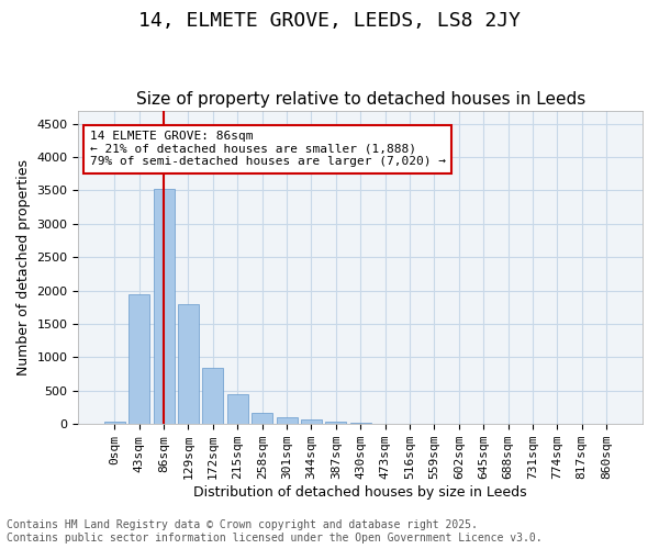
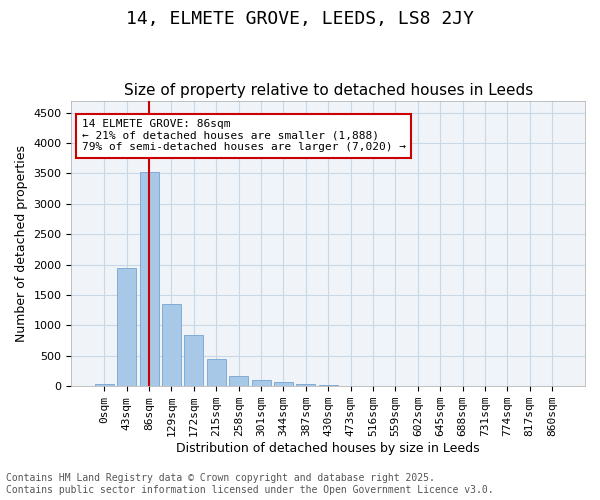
129sqm: 1800 -> 1360
